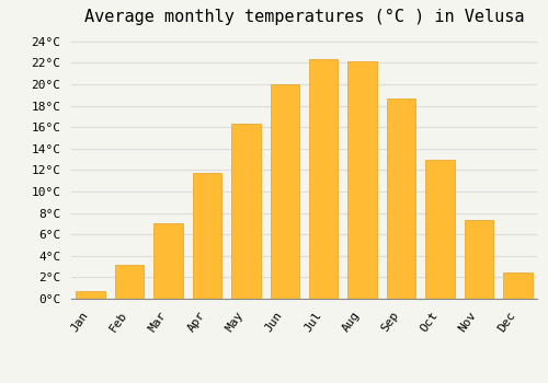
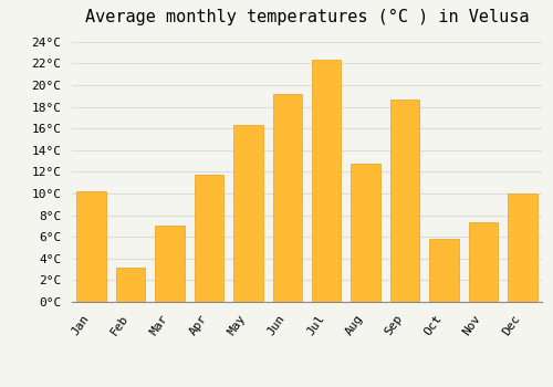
Jan: 0.7°C -> 10.2°C
Jun: 20.0°C -> 19.2°C
Aug: 22.1°C -> 12.8°C
Oct: 13.0°C -> 5.8°C
Dec: 2.5°C -> 10.0°C
